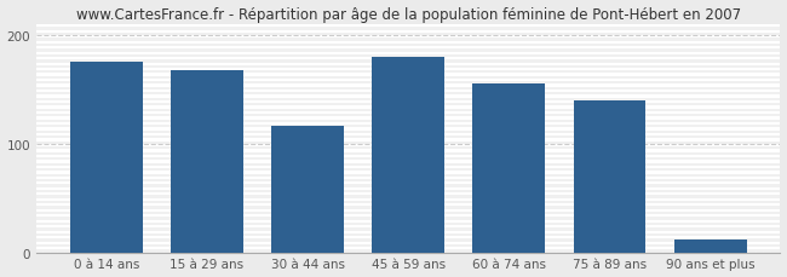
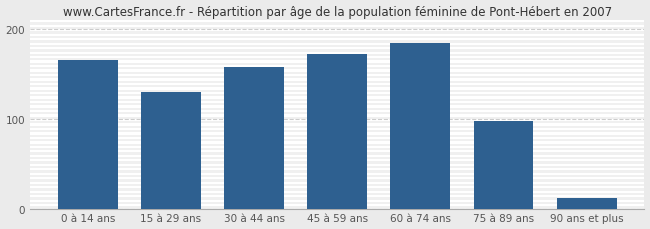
0 à 14 ans: 176 -> 165
15 à 29 ans: 168 -> 130
30 à 44 ans: 116 -> 158
45 à 59 ans: 180 -> 172
60 à 74 ans: 156 -> 185
75 à 89 ans: 140 -> 98
